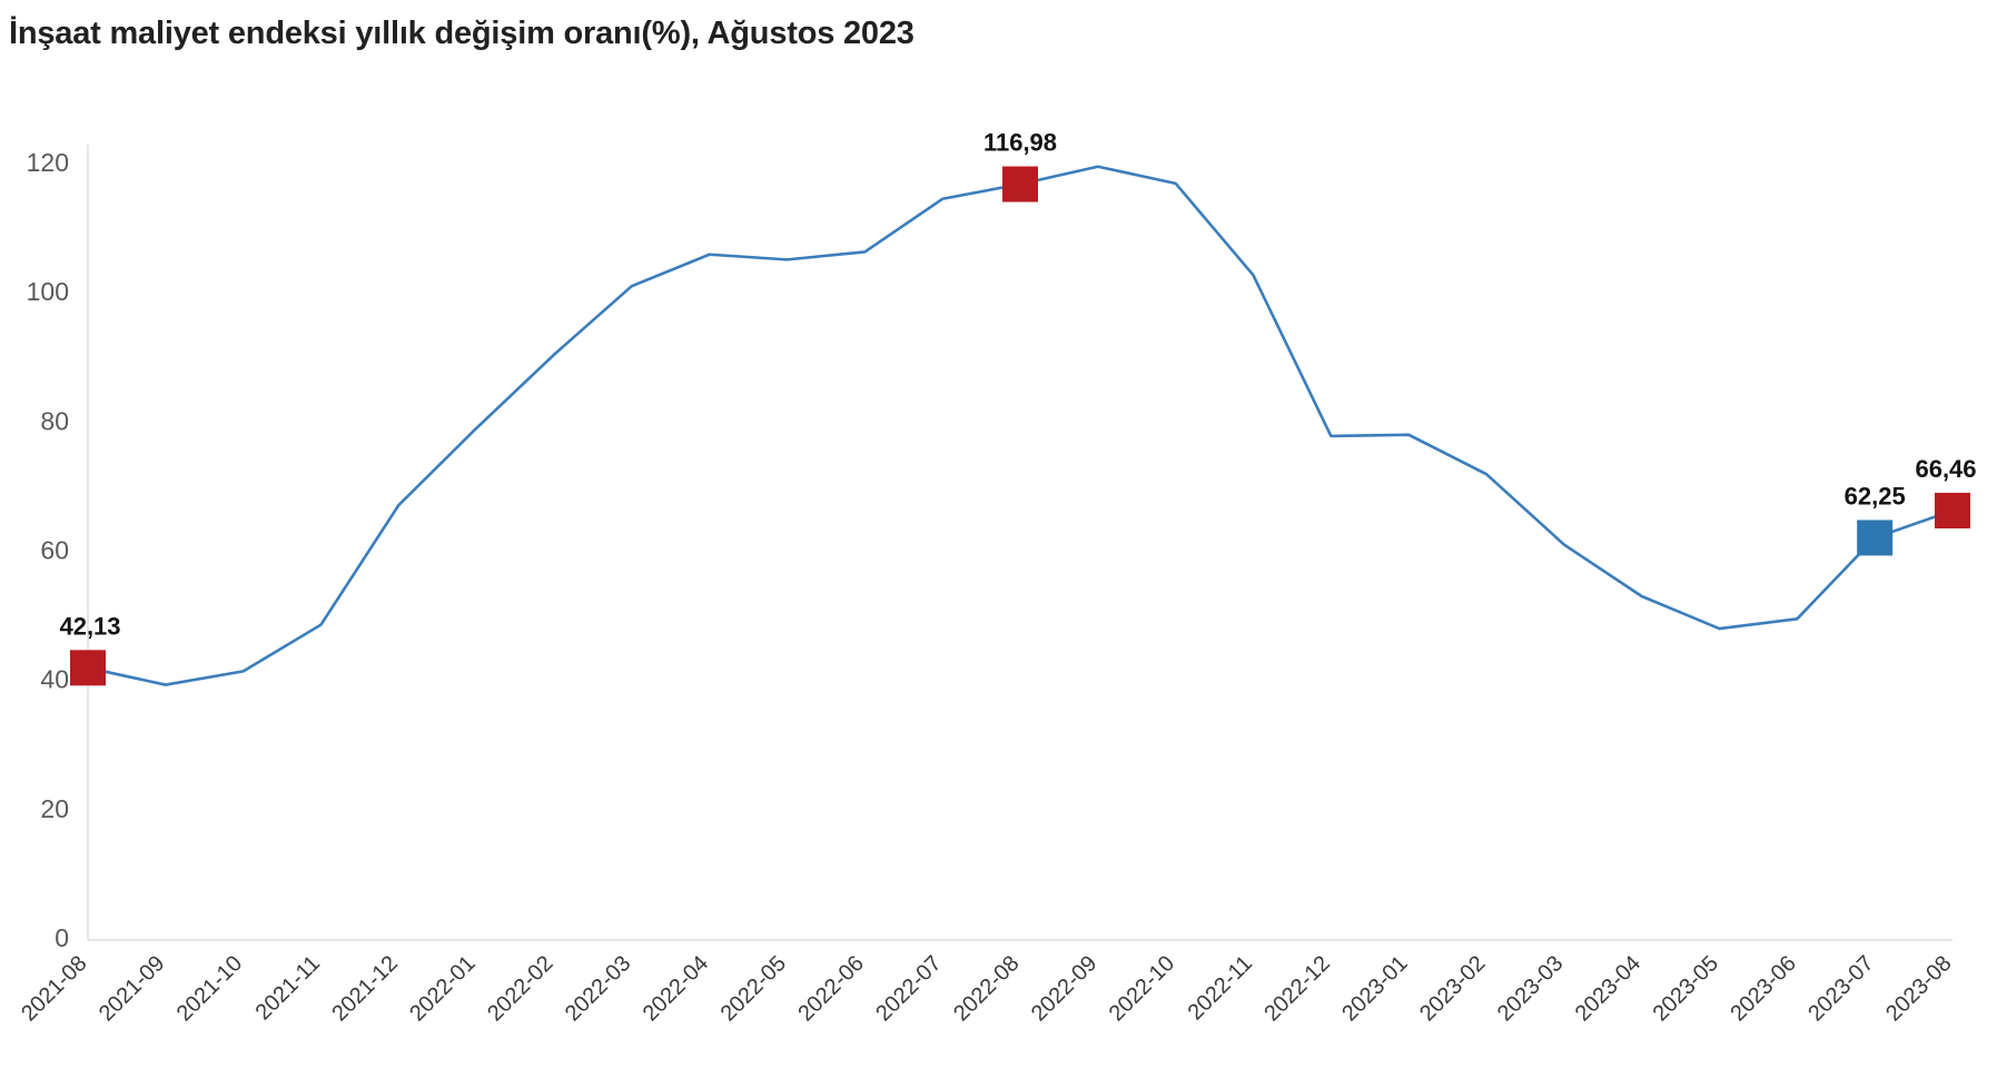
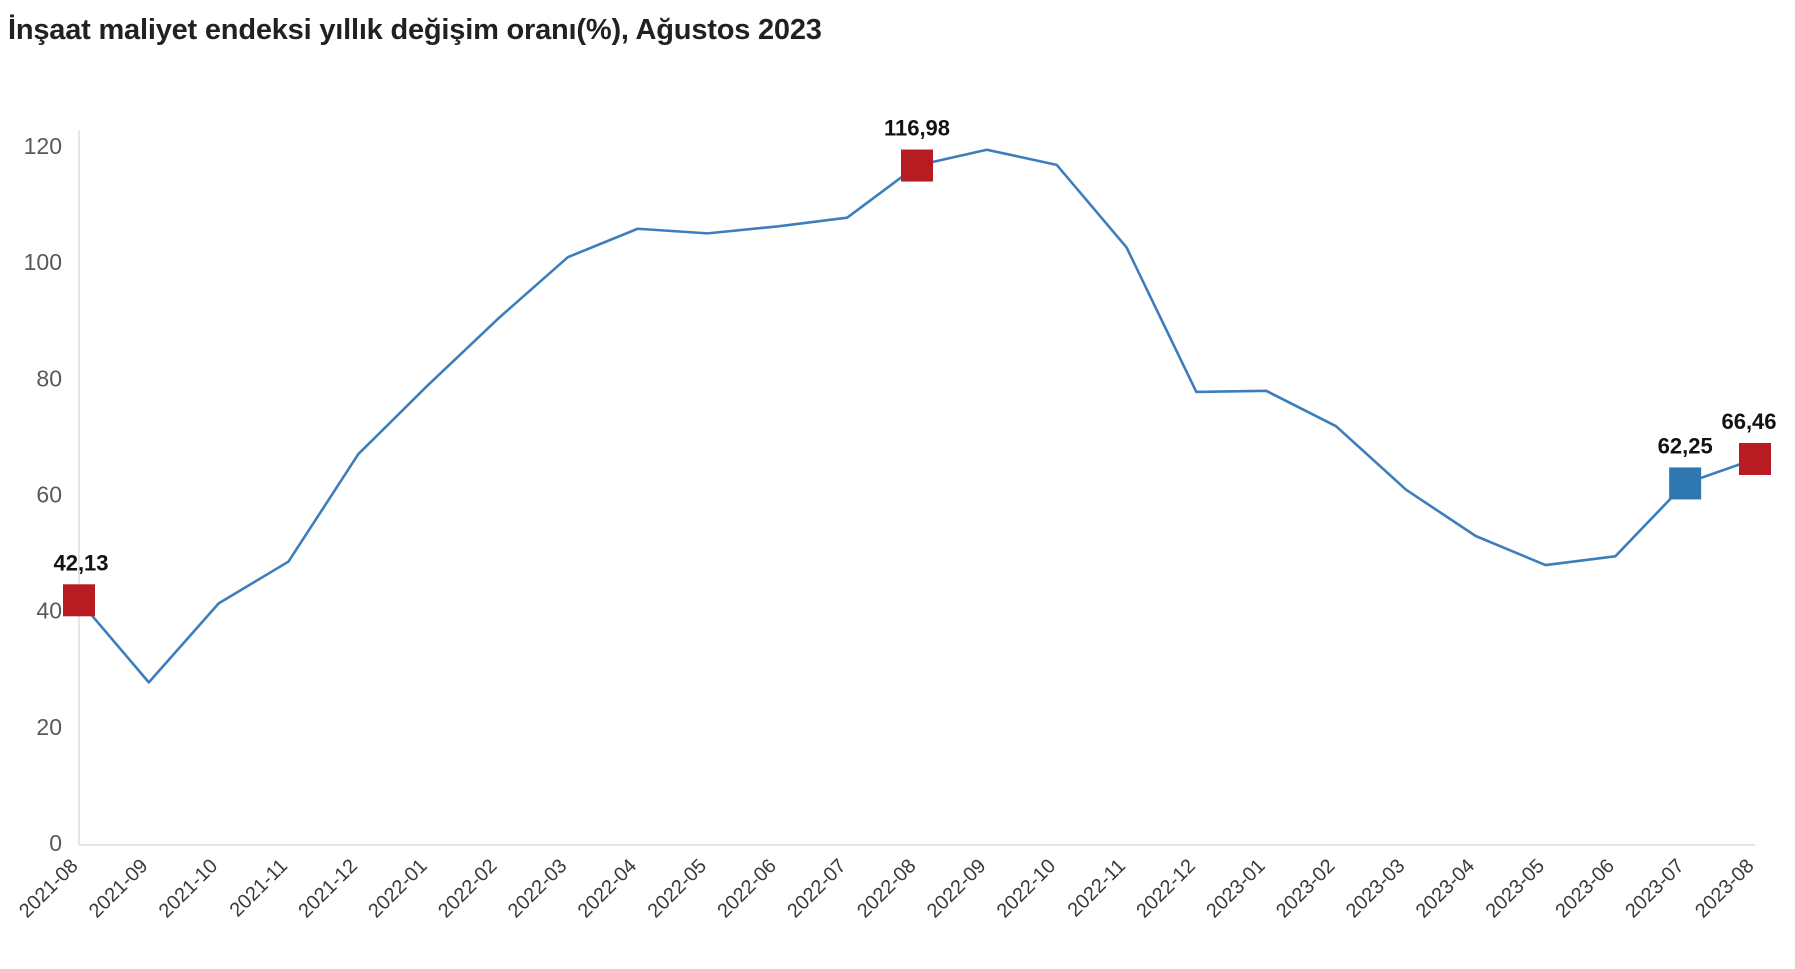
2021-09: 40 -> 28
2022-07: 115 -> 108
